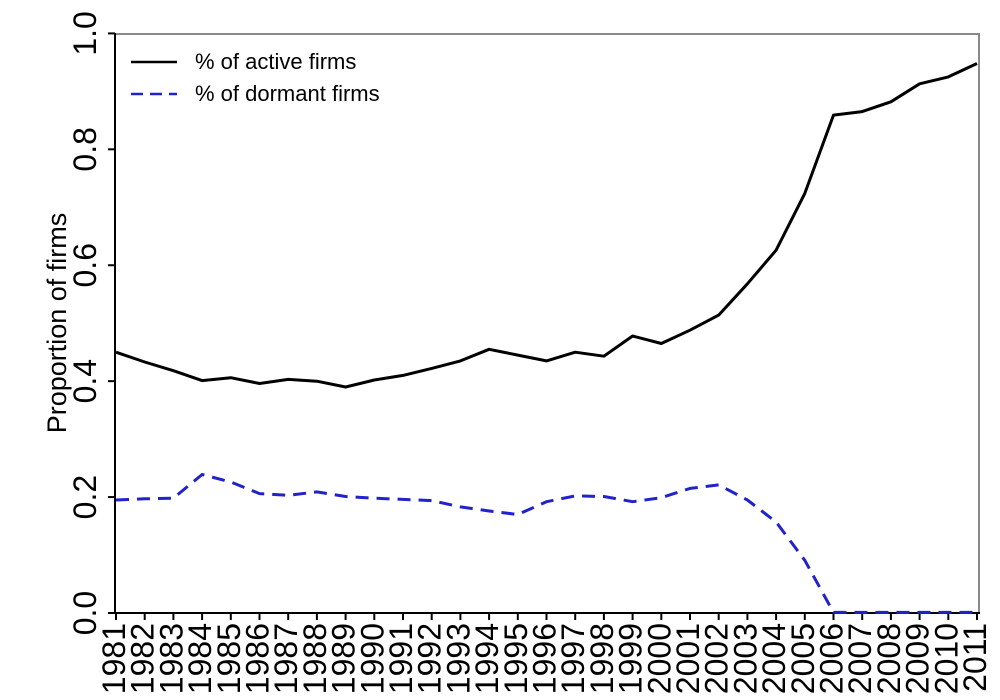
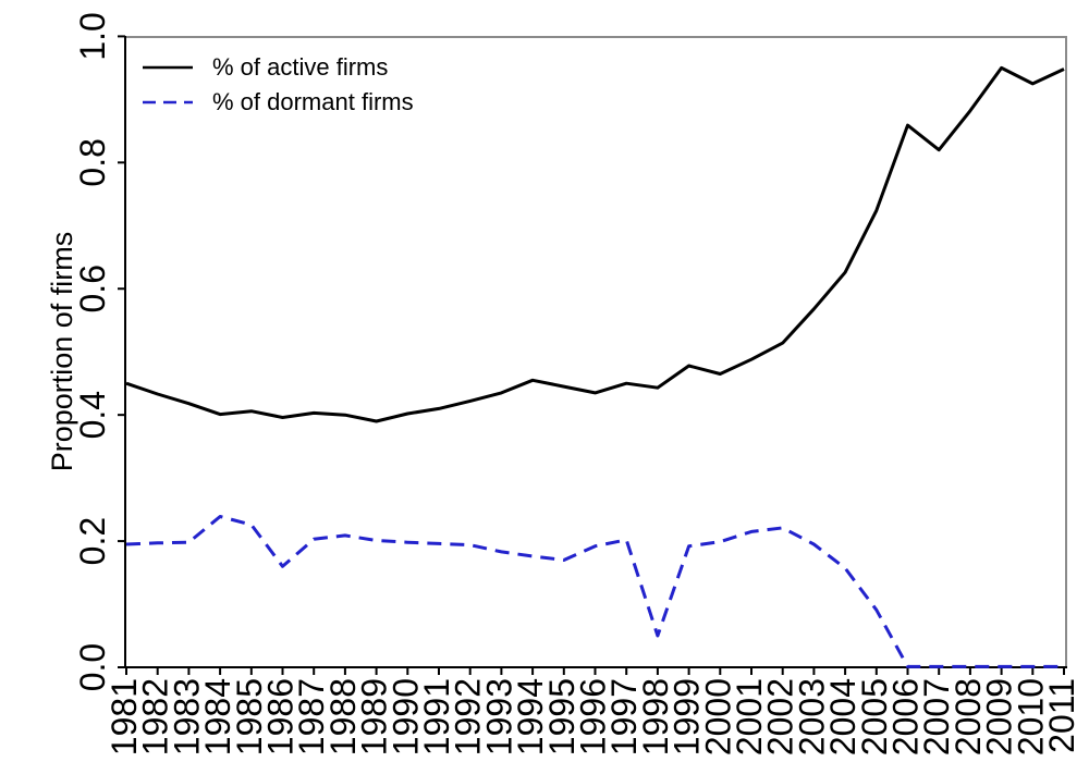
% of dormant firms/1986: 0.21 -> 0.16
% of dormant firms/1998: 0.20 -> 0.05
% of active firms/2007: 0.86 -> 0.82
% of active firms/2009: 0.91 -> 0.95
